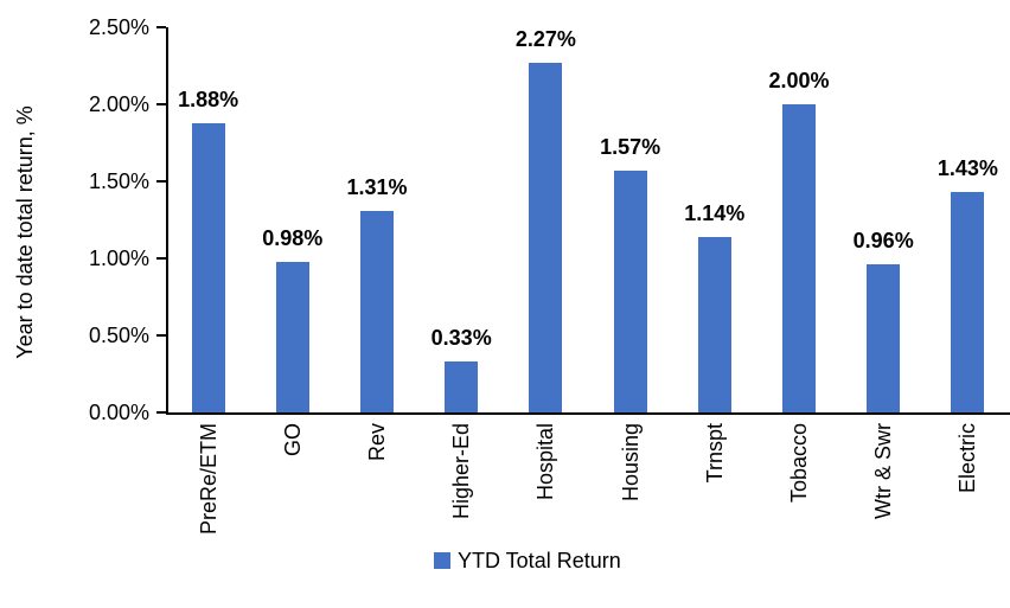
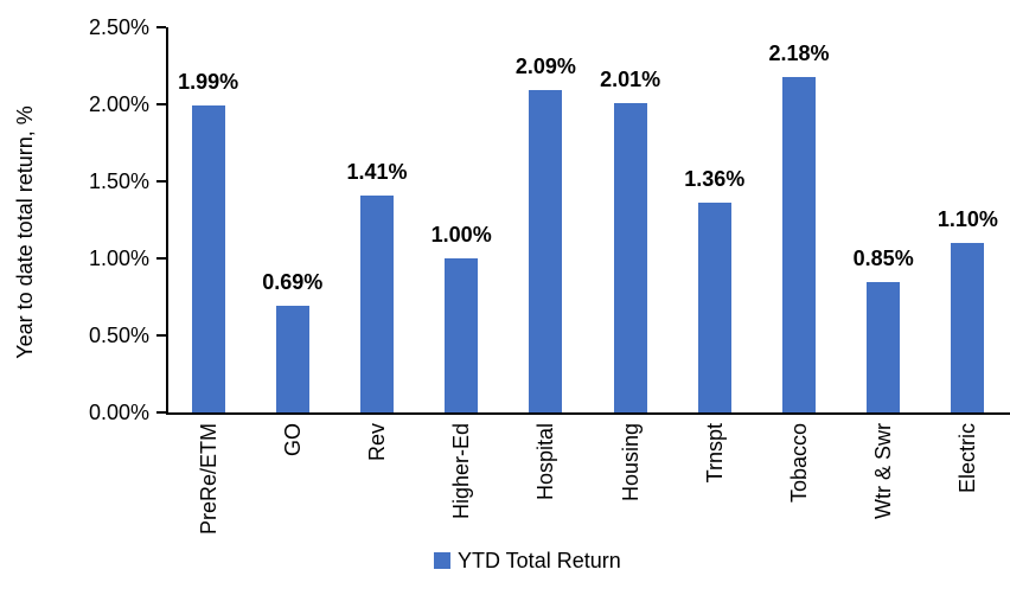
PreRe/ETM: 1.88% -> 1.99%
GO: 0.98% -> 0.69%
Rev: 1.31% -> 1.41%
Higher-Ed: 0.33% -> 1.00%
Hospital: 2.27% -> 2.09%
Housing: 1.57% -> 2.01%
Trnspt: 1.14% -> 1.36%
Tobacco: 2.00% -> 2.18%
Wtr & Swr: 0.96% -> 0.85%
Electric: 1.43% -> 1.10%
